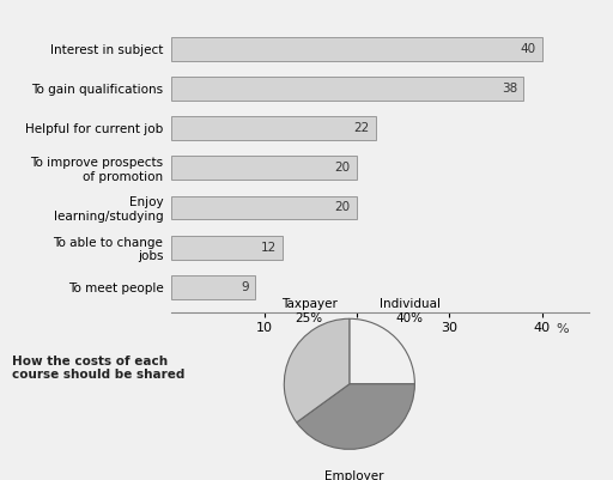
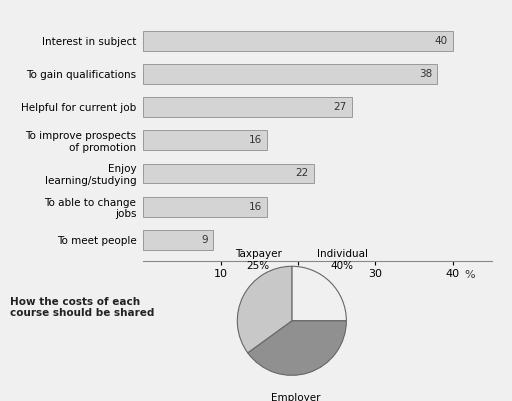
Helpful for current job: 22 -> 27
To improve prospects of promotion: 20 -> 16
Enjoy learning/studying: 20 -> 22
To able to change jobs: 12 -> 16
